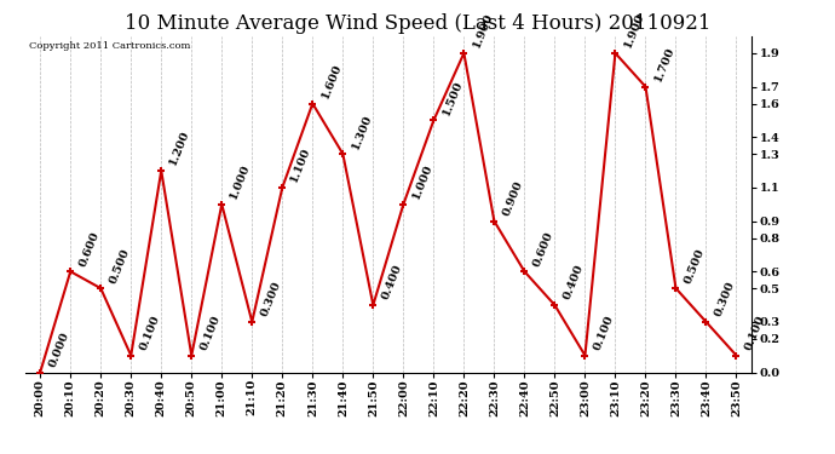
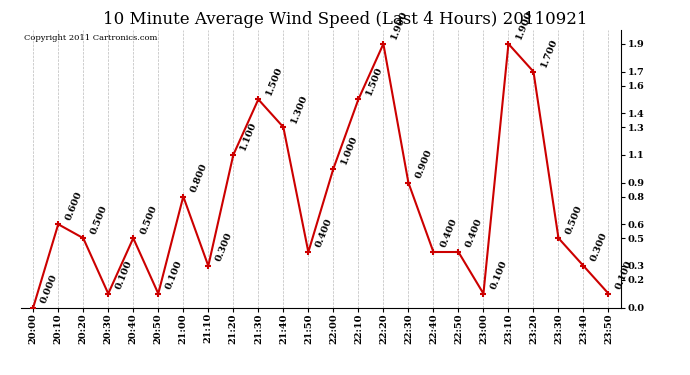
20:40: 1.200 -> 0.500
21:00: 1.000 -> 0.800
21:30: 1.600 -> 1.500
22:40: 0.600 -> 0.400
